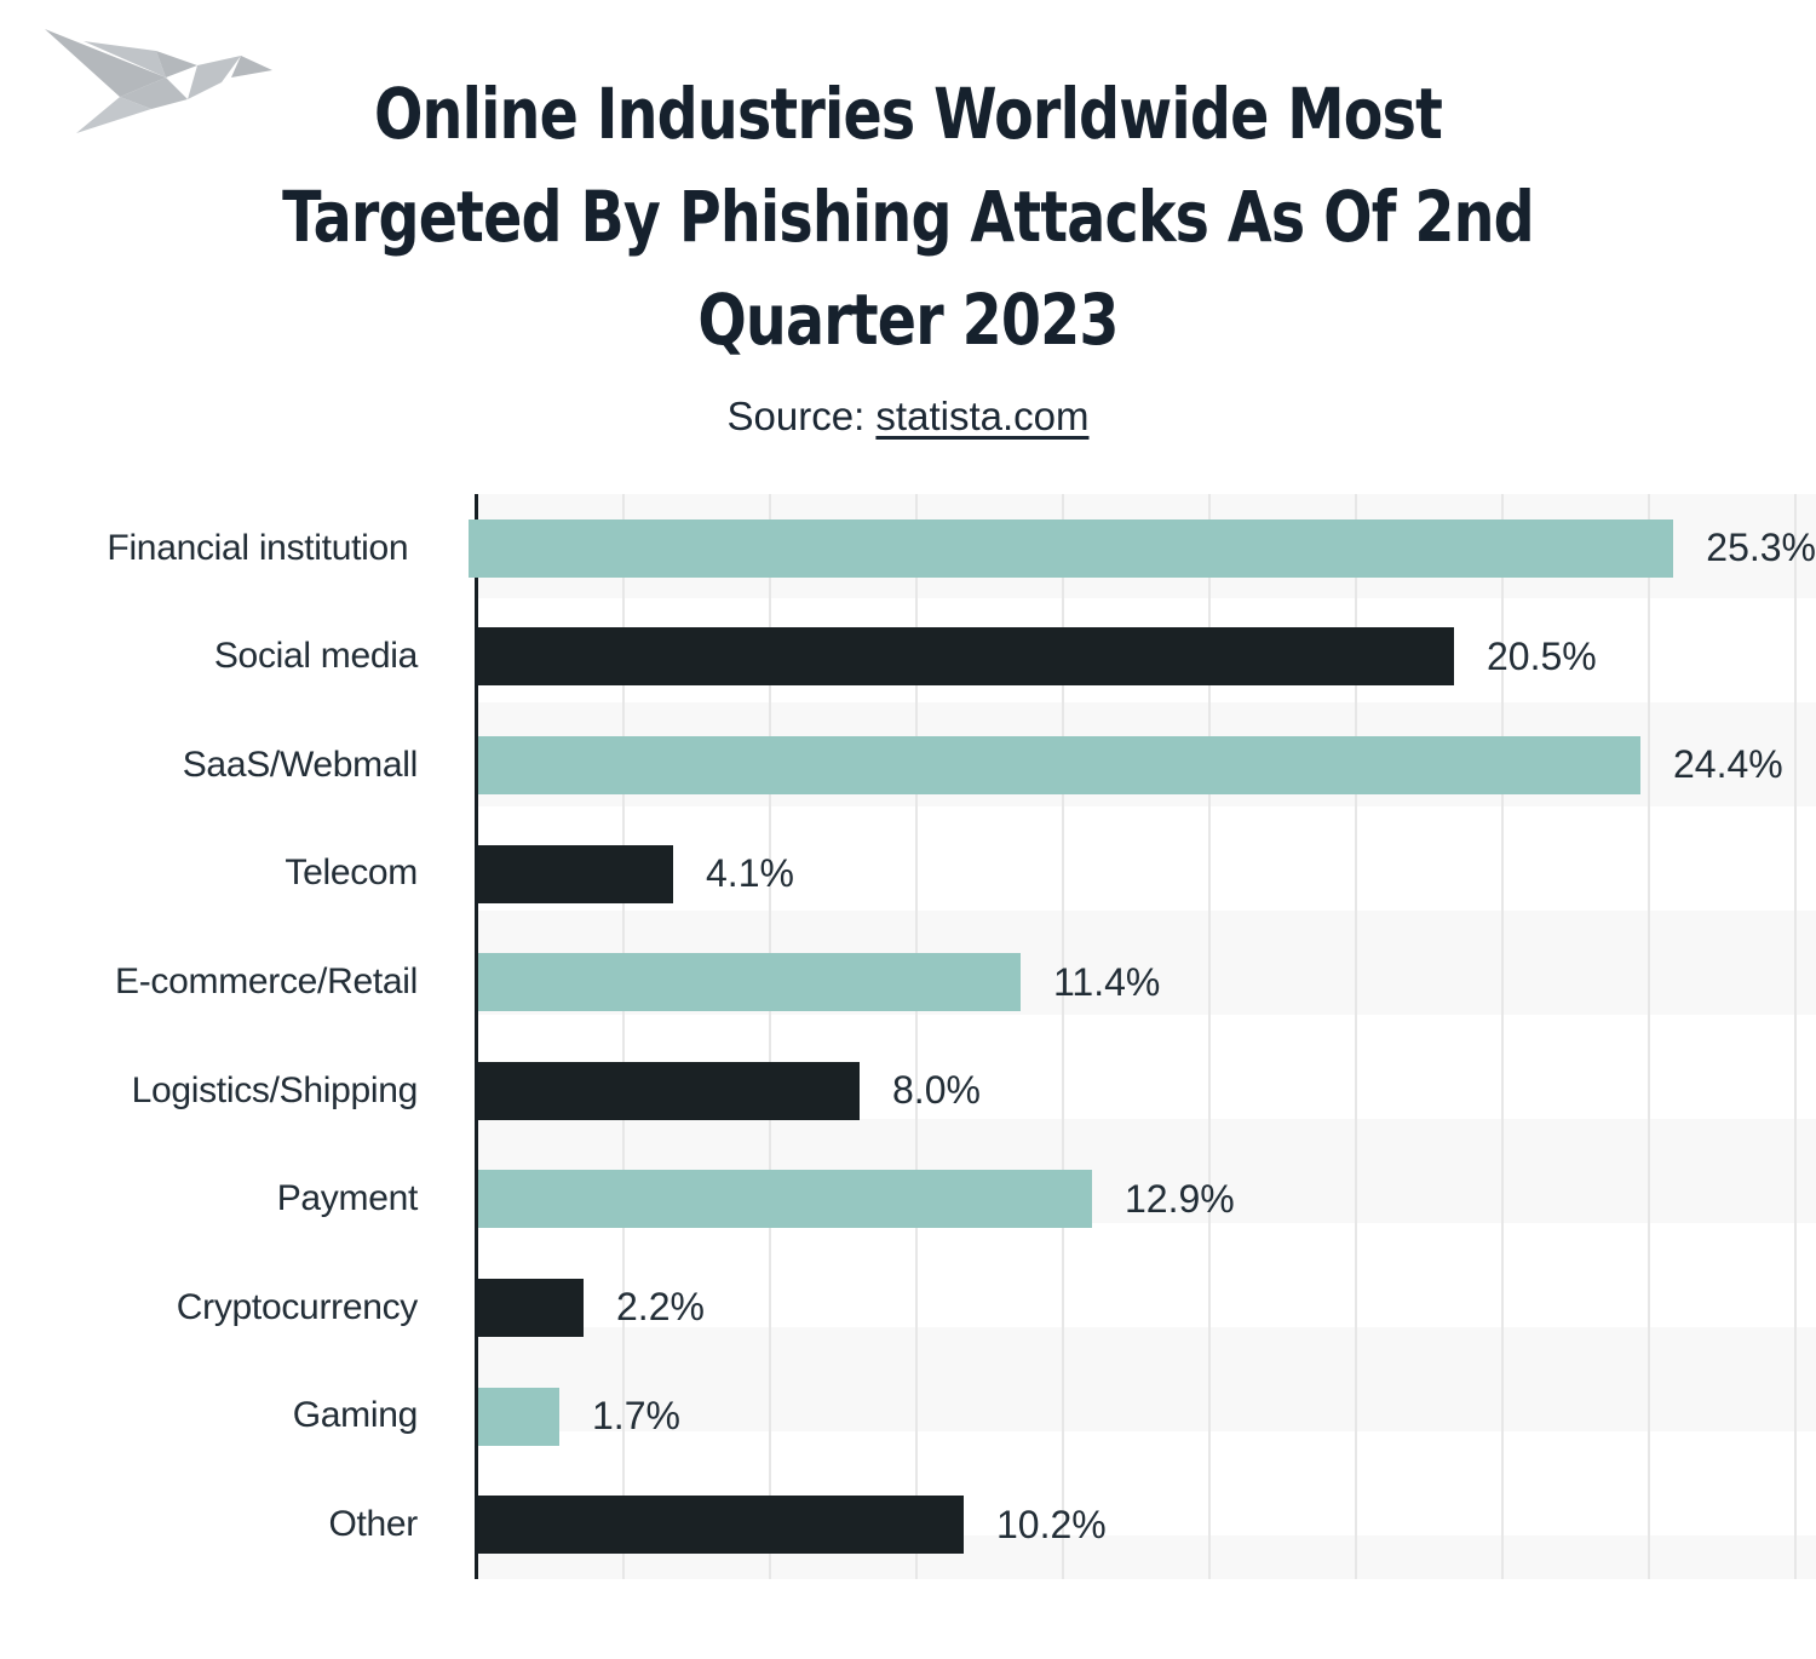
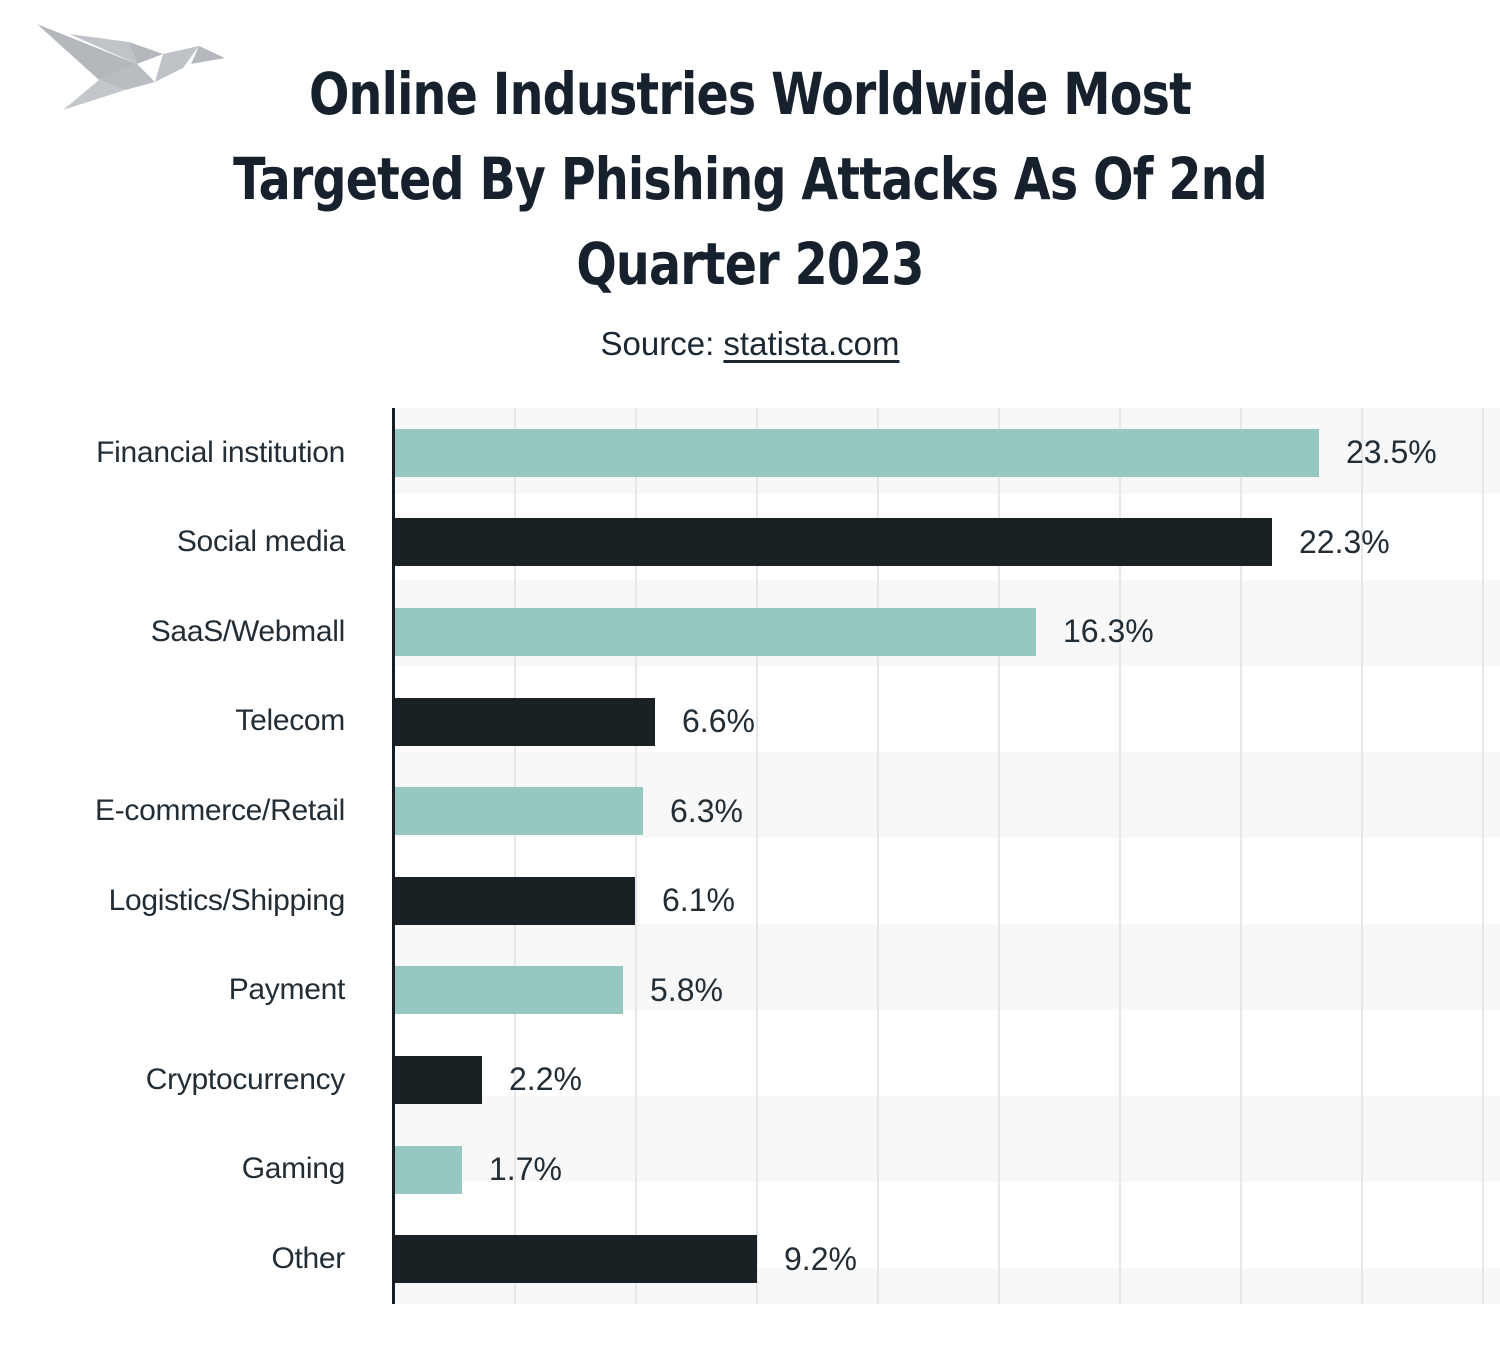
Financial institution: 25.3% -> 23.5%
Social media: 20.5% -> 22.3%
SaaS/Webmall: 24.4% -> 16.3%
Telecom: 4.1% -> 6.6%
E-commerce/Retail: 11.4% -> 6.3%
Logistics/Shipping: 8.0% -> 6.1%
Payment: 12.9% -> 5.8%
Other: 10.2% -> 9.2%
